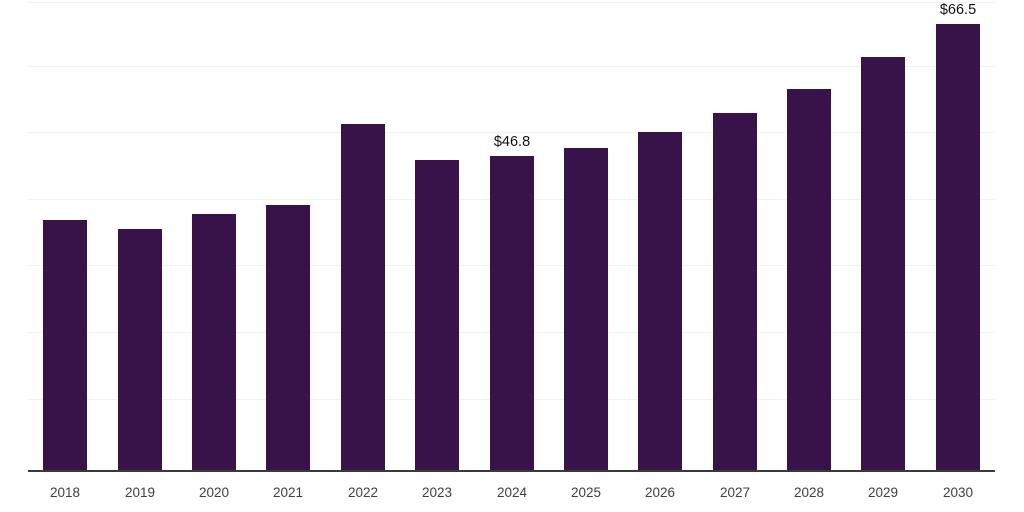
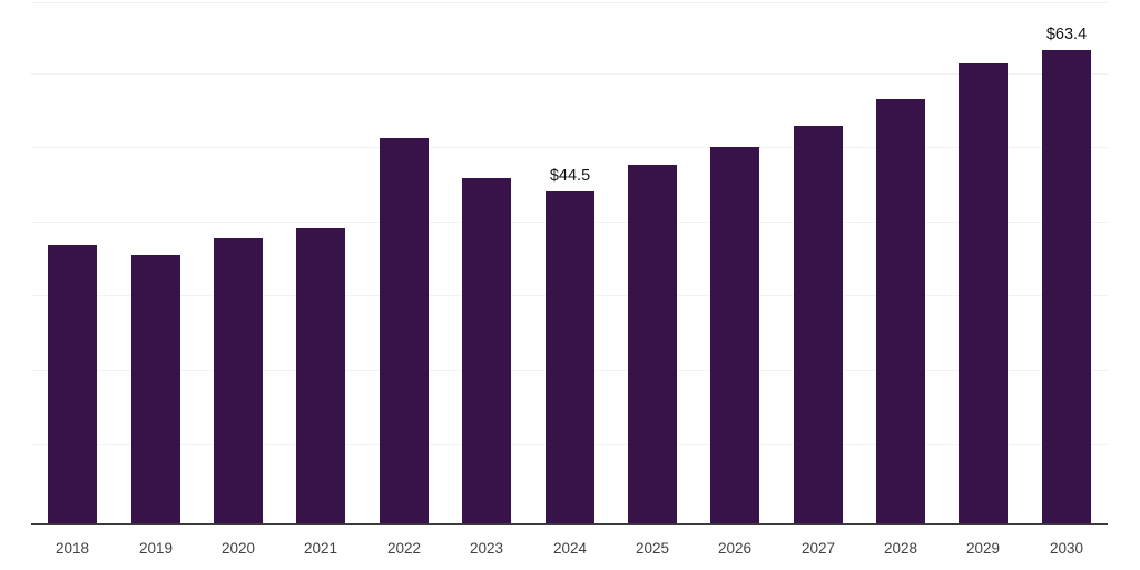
2024: $46.8 -> $44.5
2030: $66.5 -> $63.4
